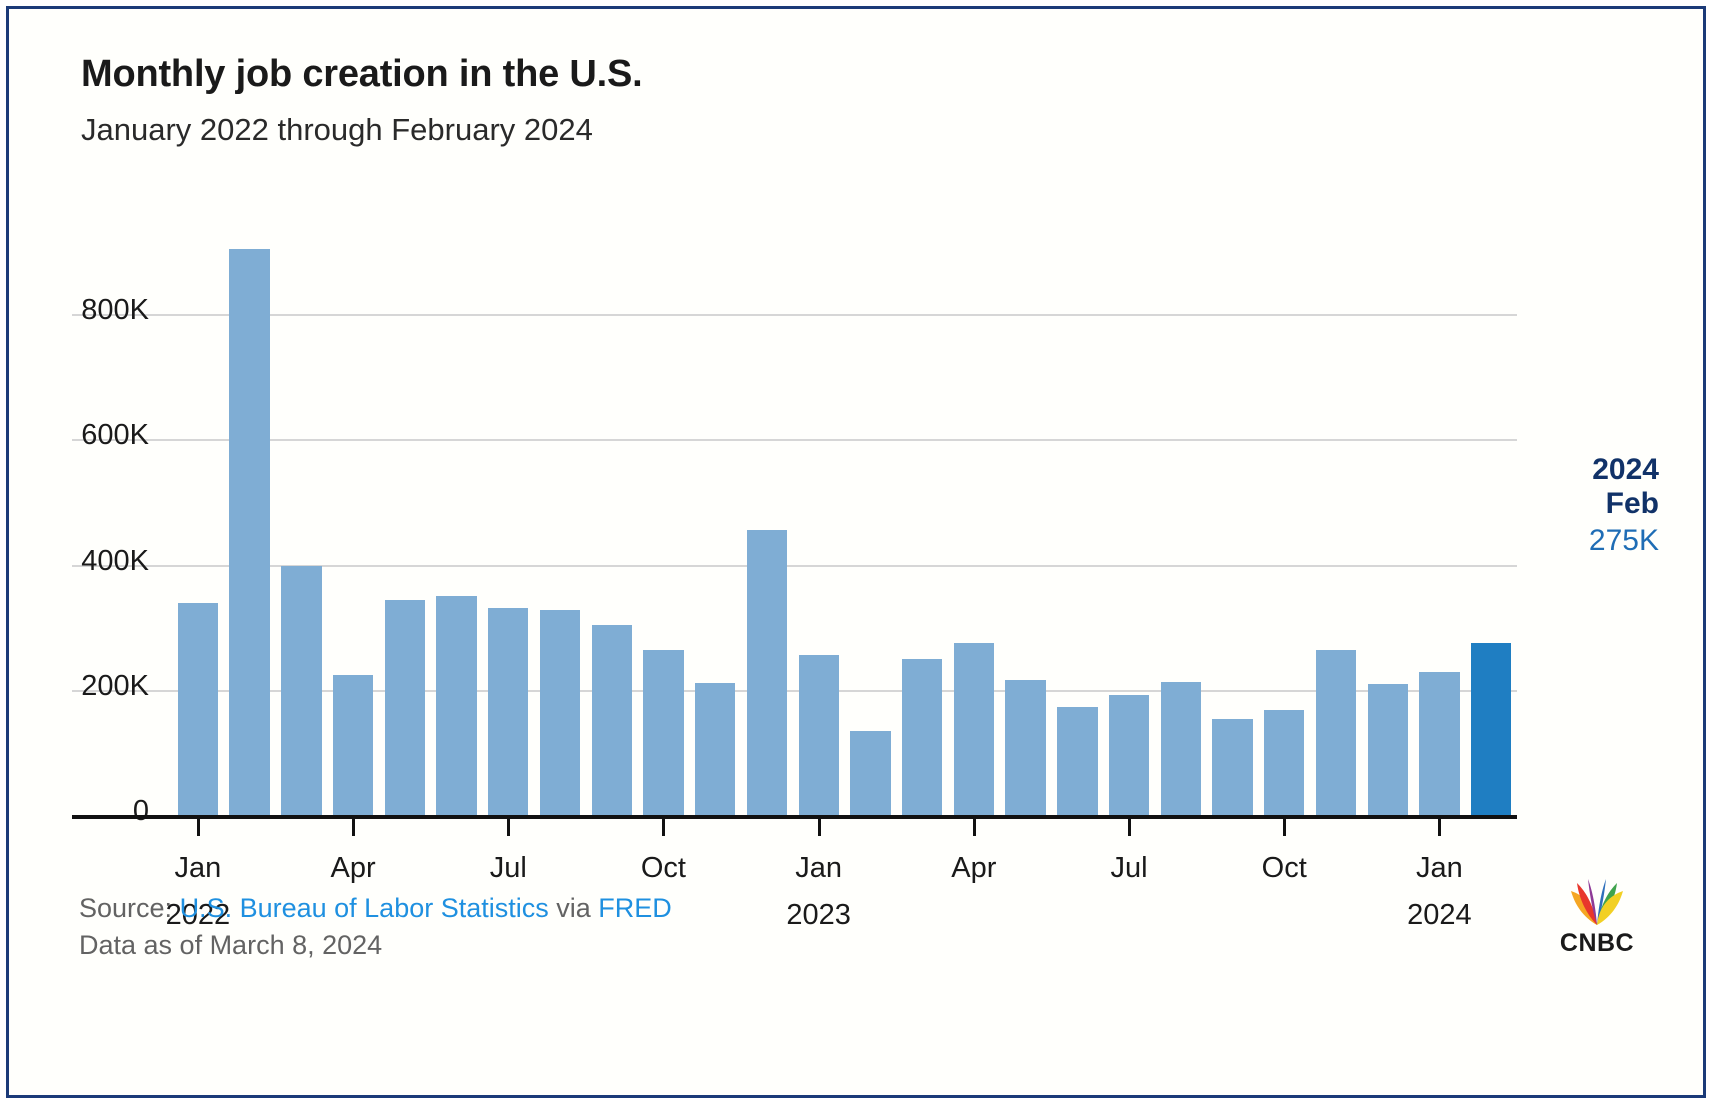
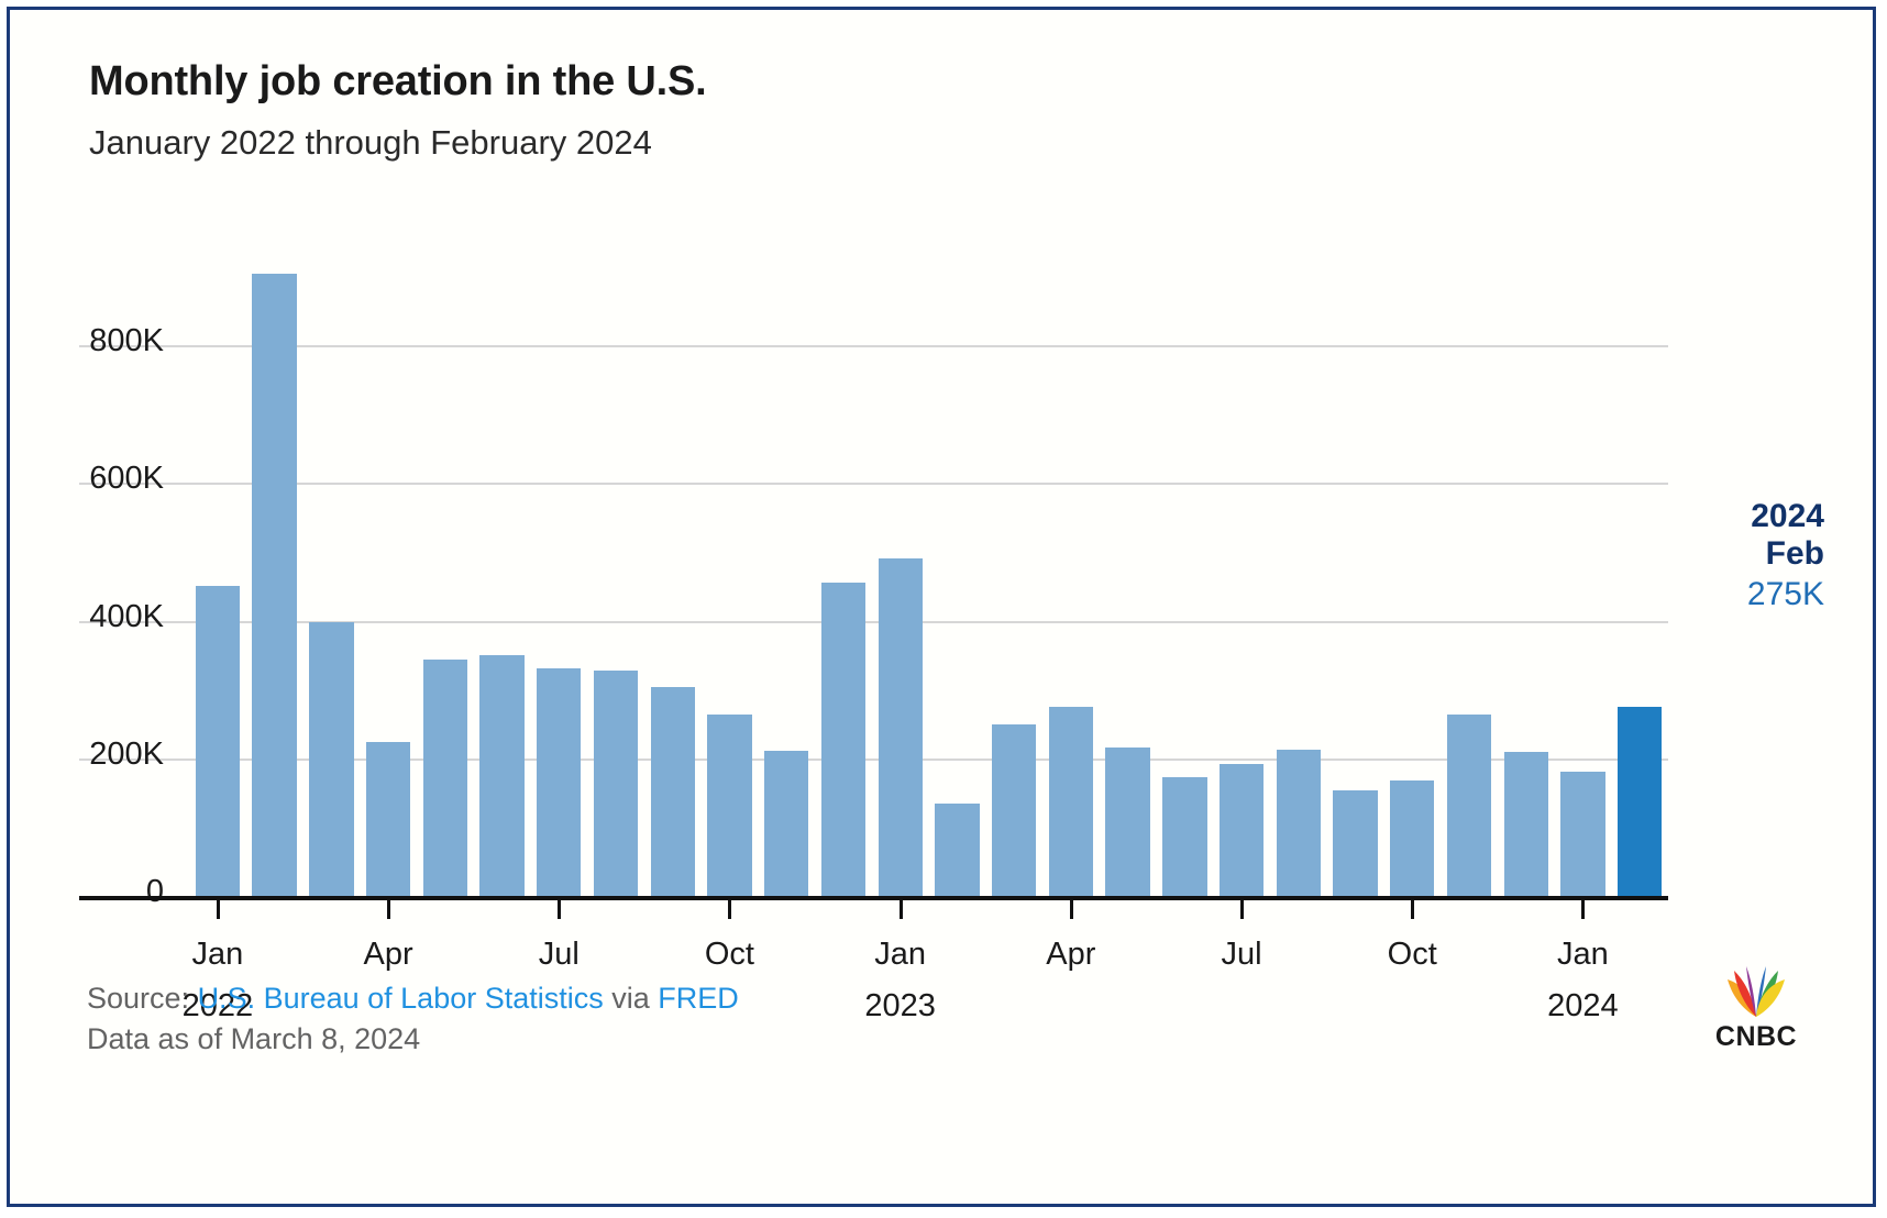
Jan 2022: 340K -> 450K
Jan 2023: 260K -> 490K
Jan 2024: 230K -> 180K
